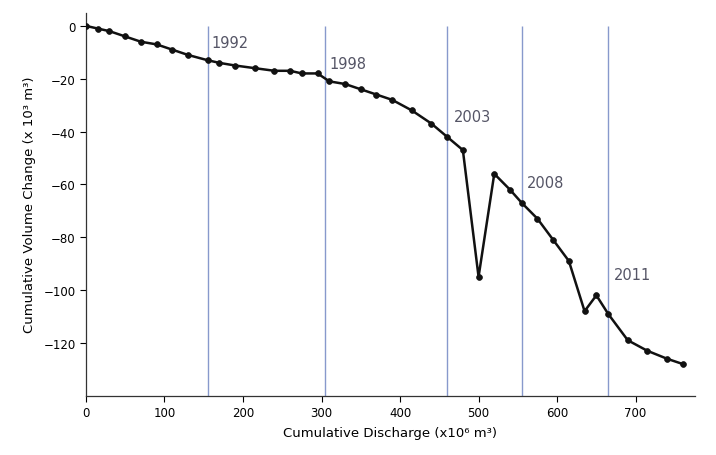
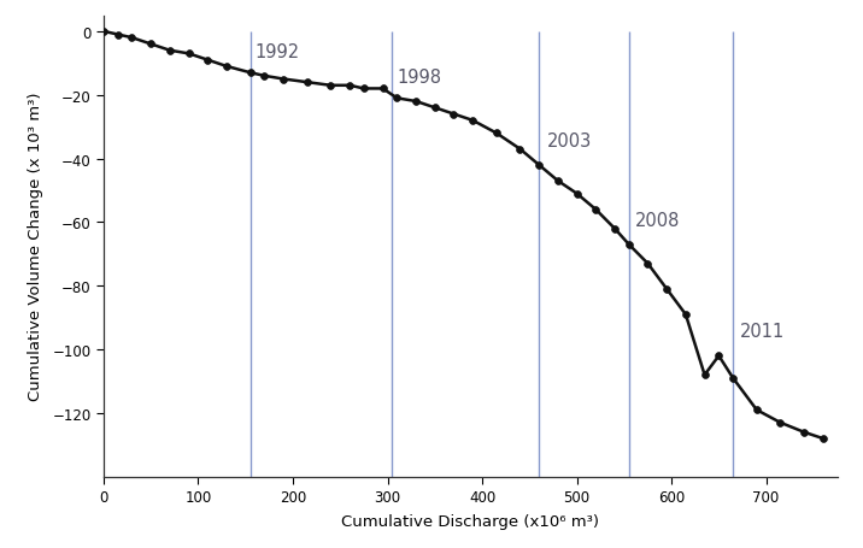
500: -95 -> -51
